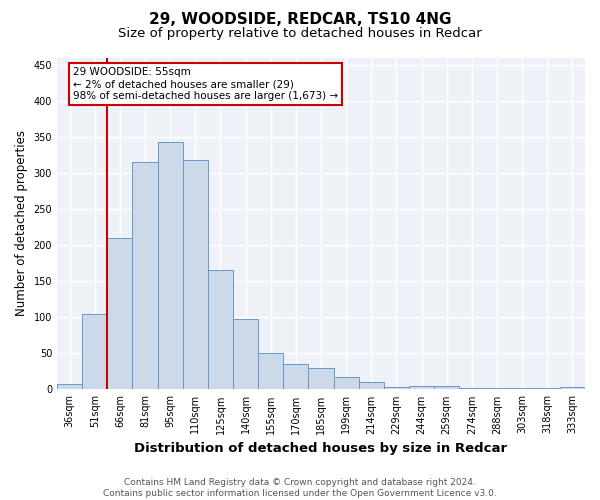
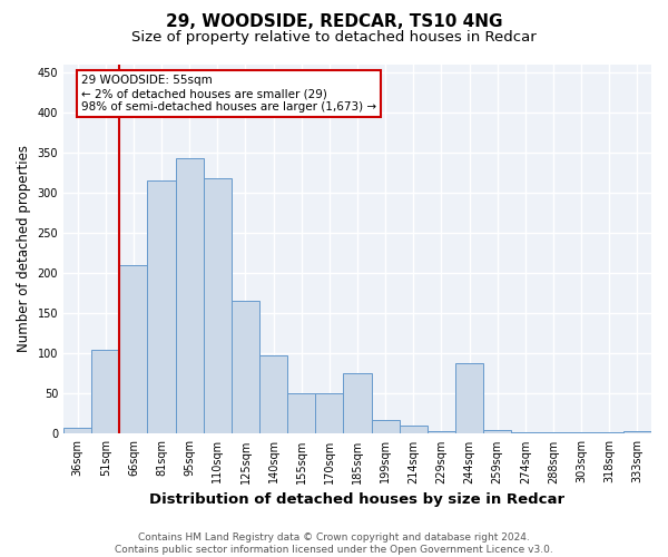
170sqm: 35 -> 50
185sqm: 30 -> 76
244sqm: 5 -> 88
